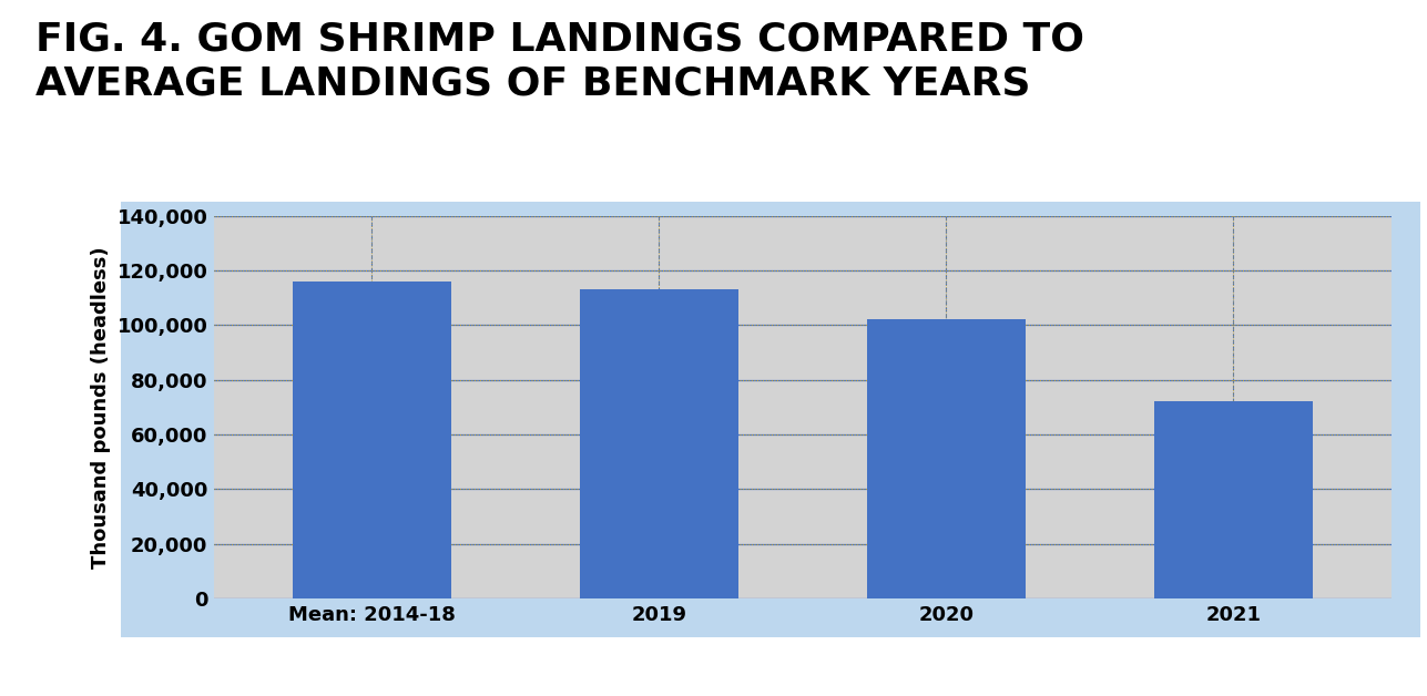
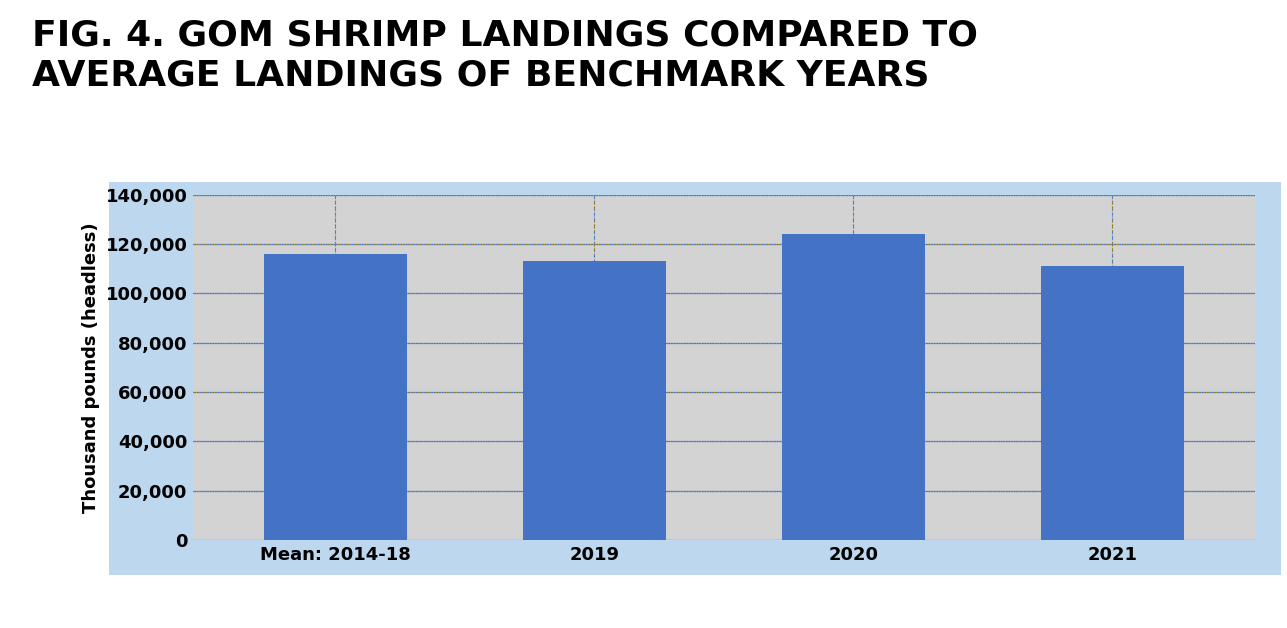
2020: 102,000 -> 124,000
2021: 72,000 -> 111,000
